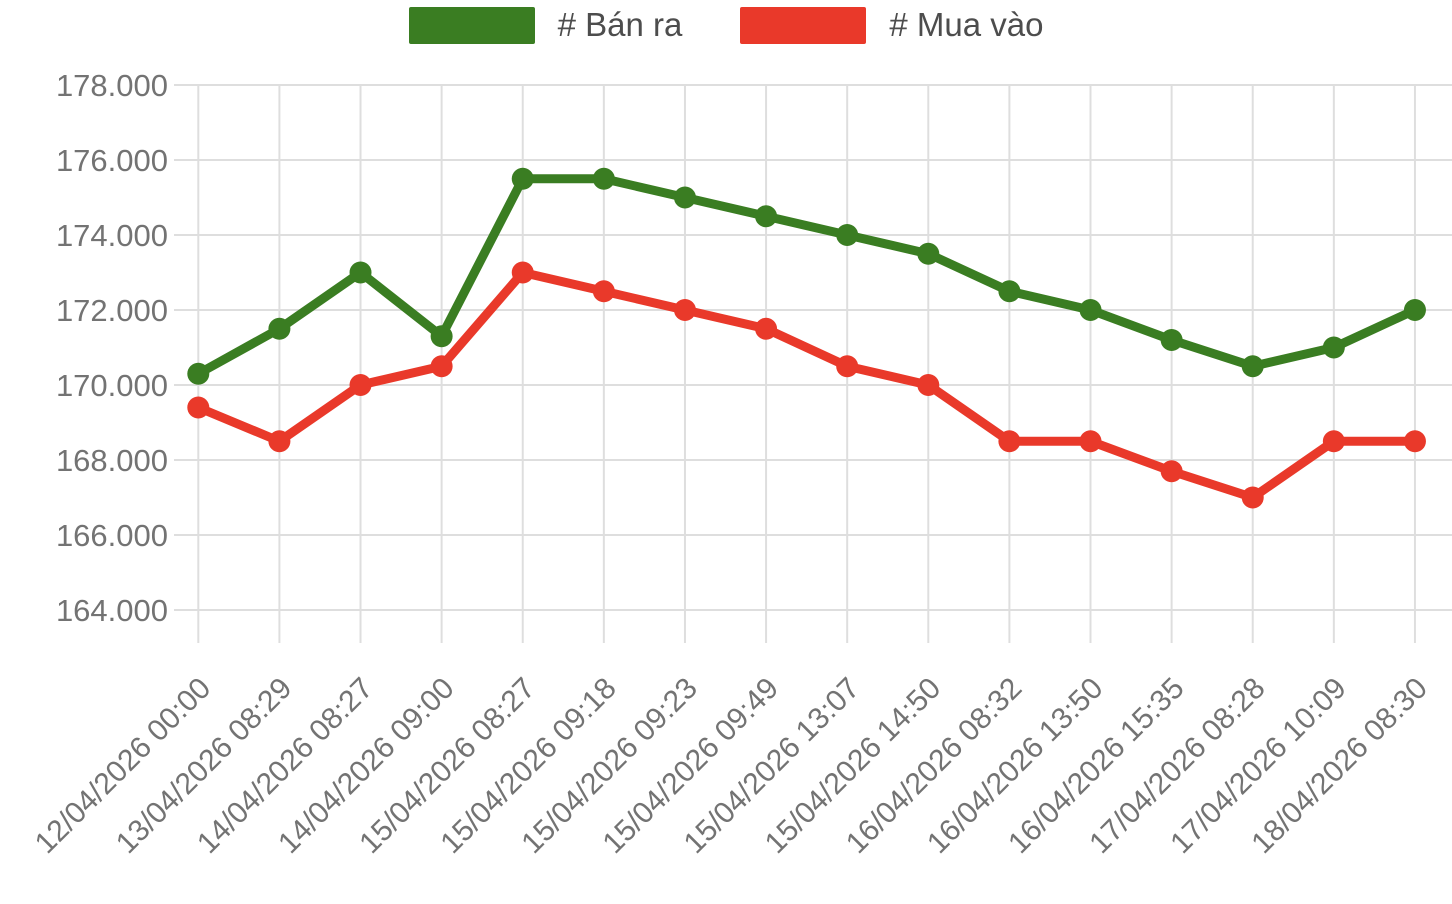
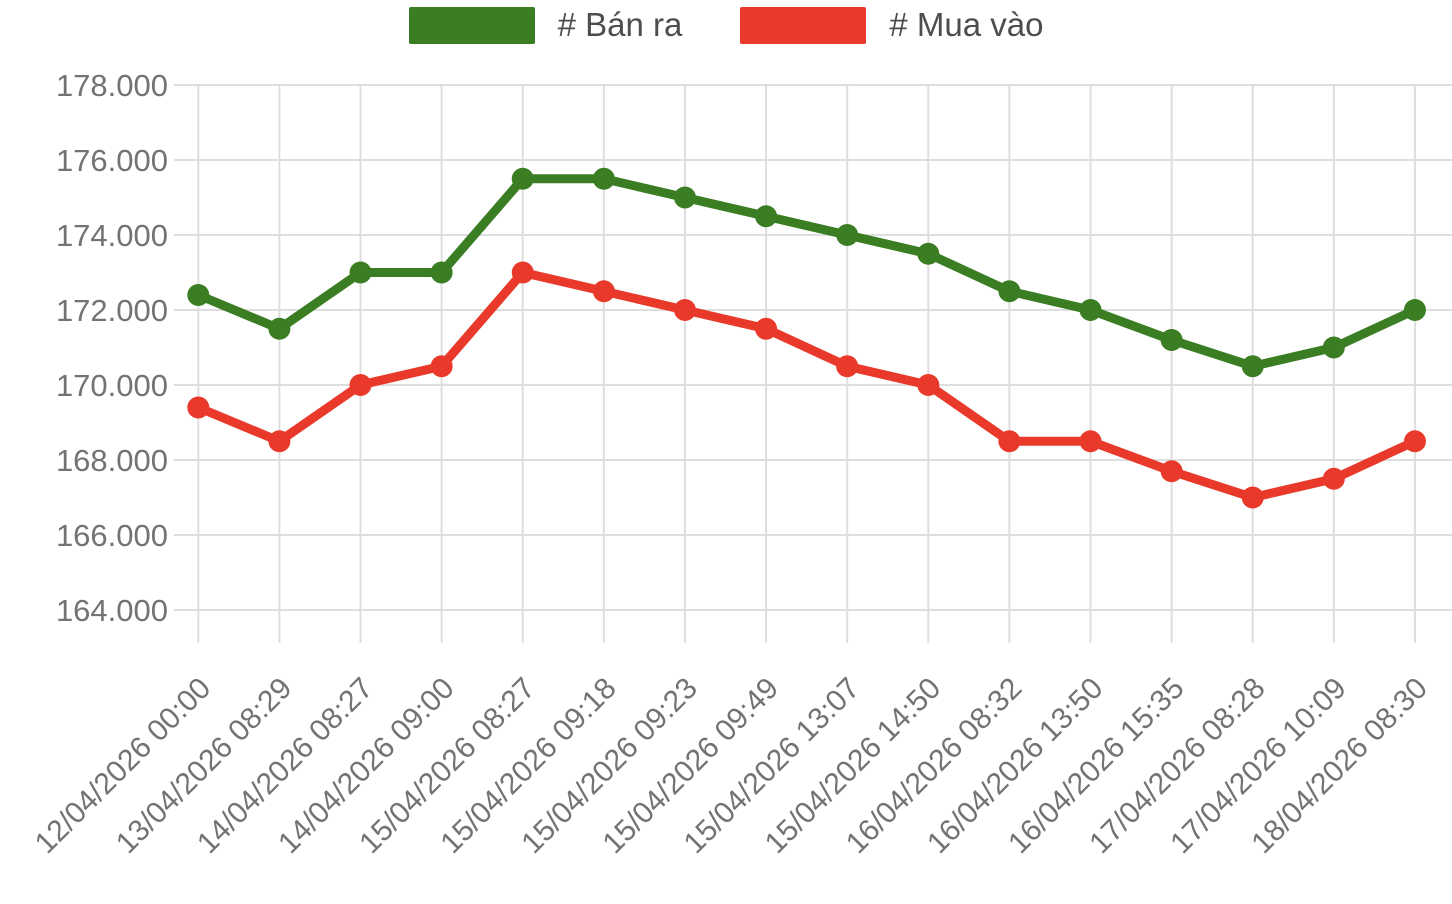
# Bán ra/12/04/2026 00:00: 170300 -> 172400
# Bán ra/14/04/2026 09:00: 171300 -> 173000
# Mua vào/17/04/2026 10:09: 168500 -> 167500
